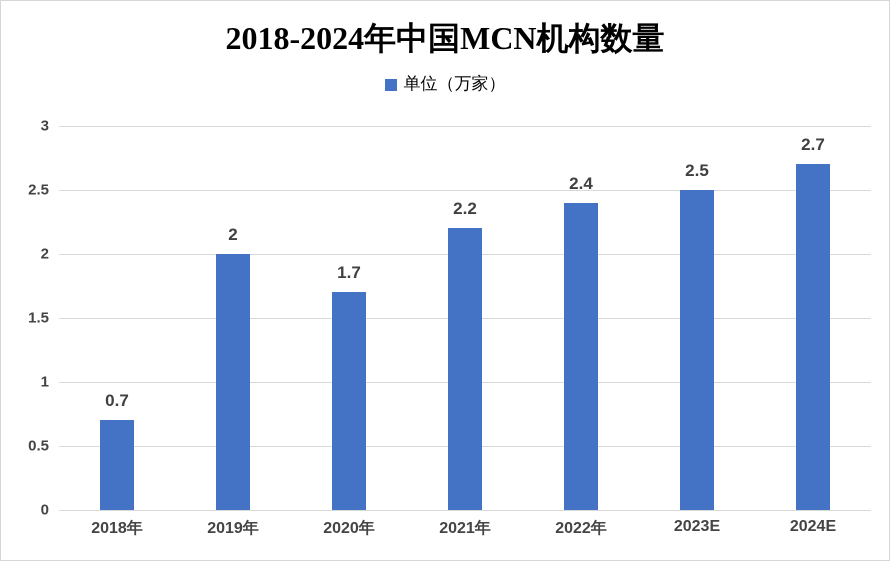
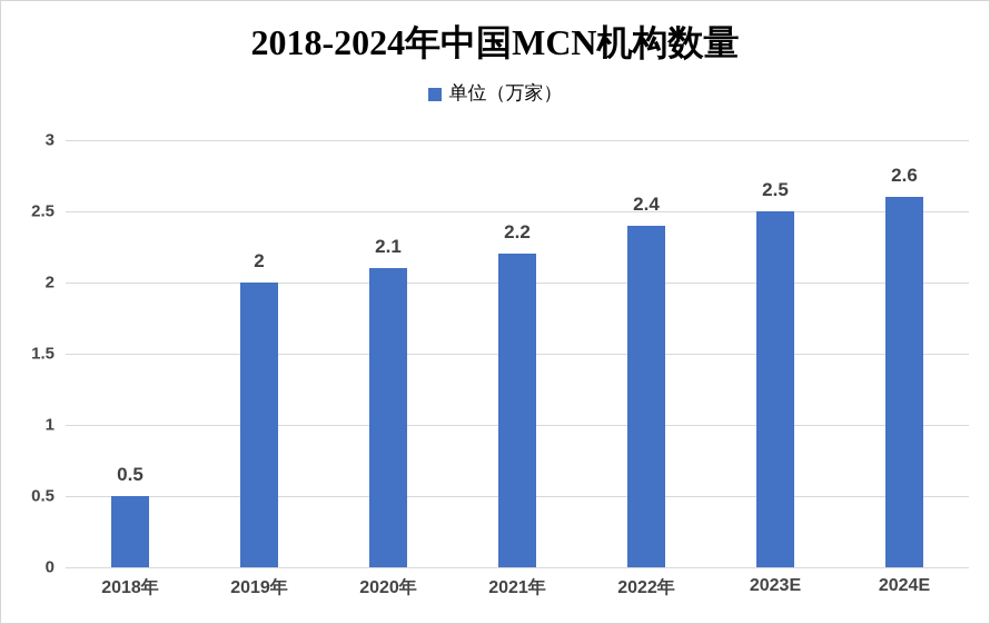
2018年: 0.7 -> 0.5
2020年: 1.7 -> 2.1
2024E: 2.7 -> 2.6
